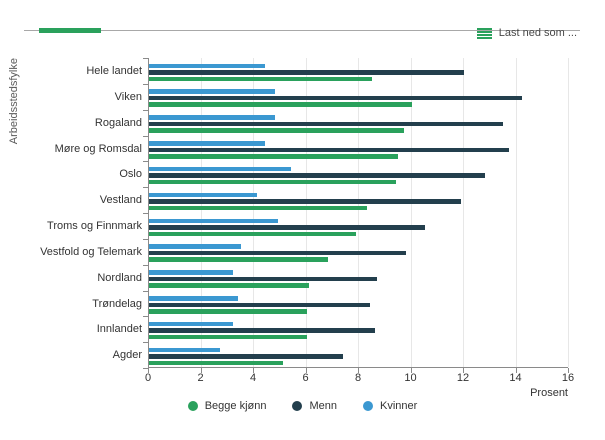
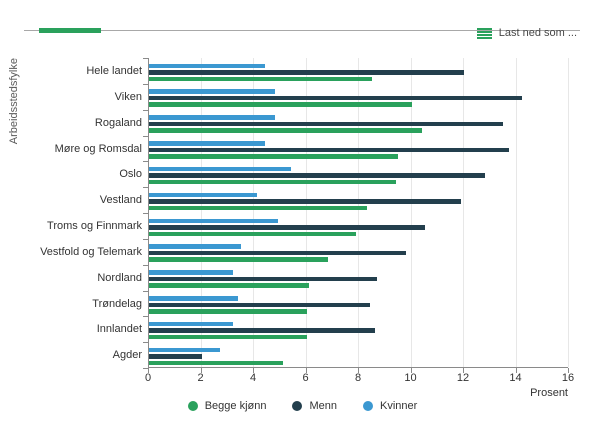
Begge kjønn/Rogaland: 9.7 -> 10.4
Menn/Agder: 7.4 -> 2.0
